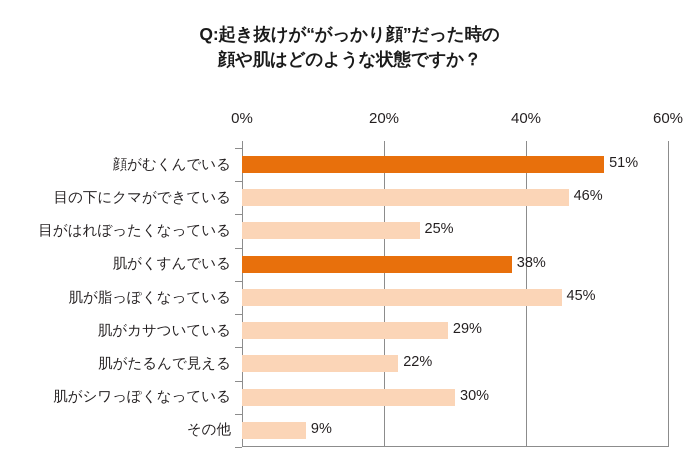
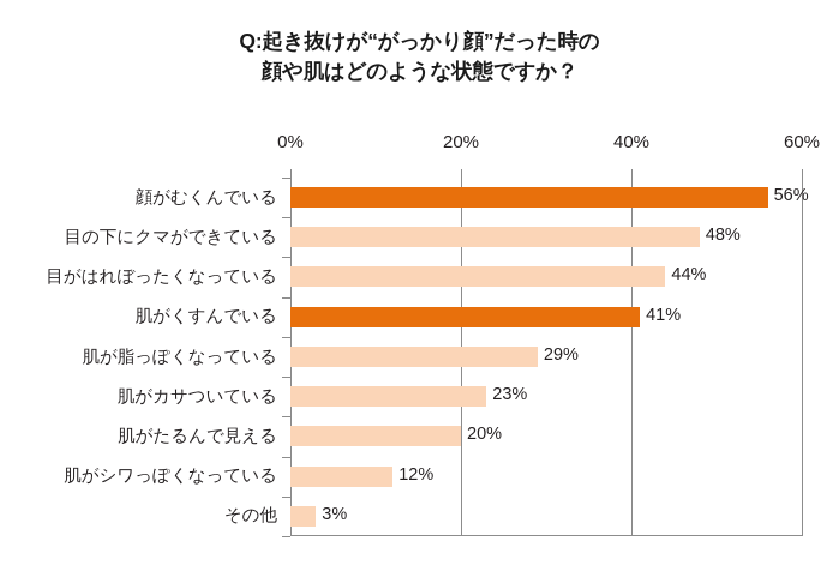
顔がむくんでいる: 51% -> 56%
目の下にクマができている: 46% -> 48%
目がはれぼったくなっている: 25% -> 44%
肌がくすんでいる: 38% -> 41%
肌が脂っぽくなっている: 45% -> 29%
肌がカサついている: 29% -> 23%
肌がたるんで見える: 22% -> 20%
肌がシワっぽくなっている: 30% -> 12%
その他: 9% -> 3%
